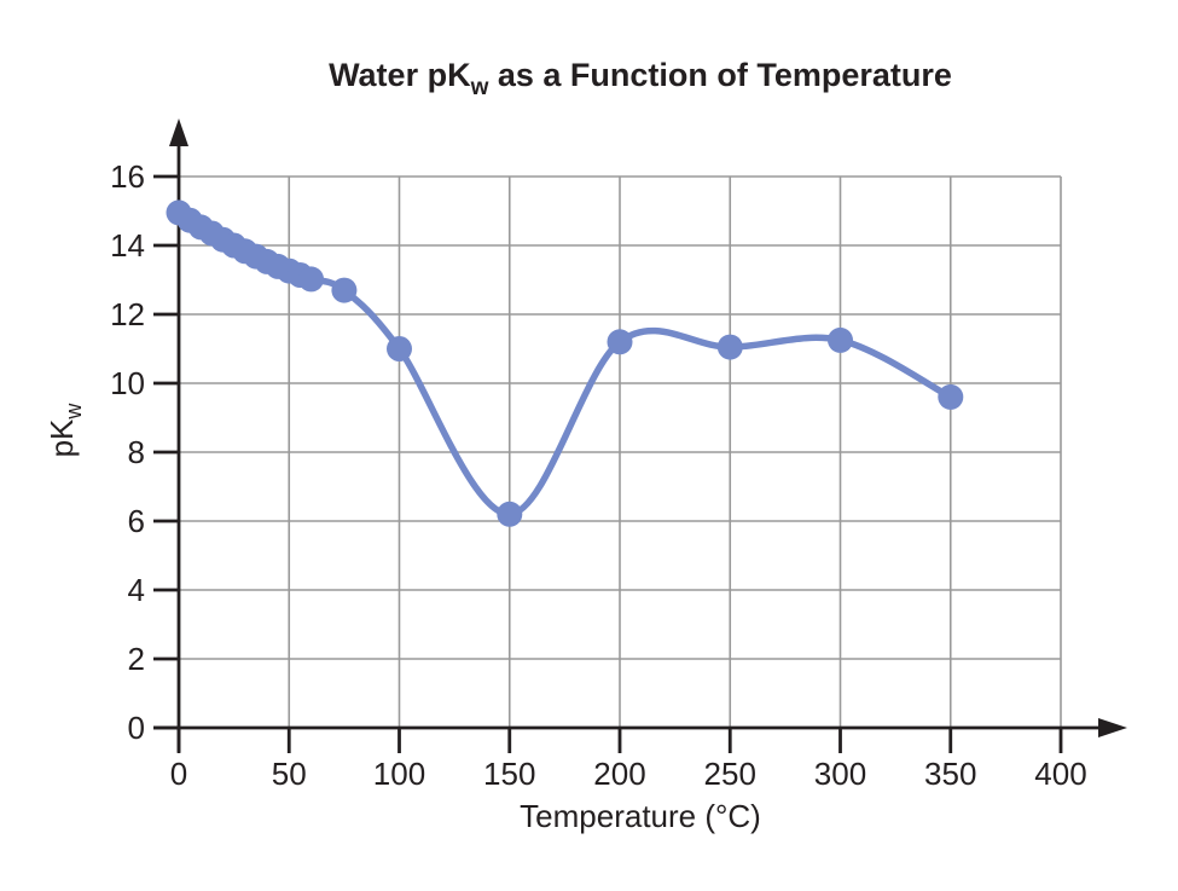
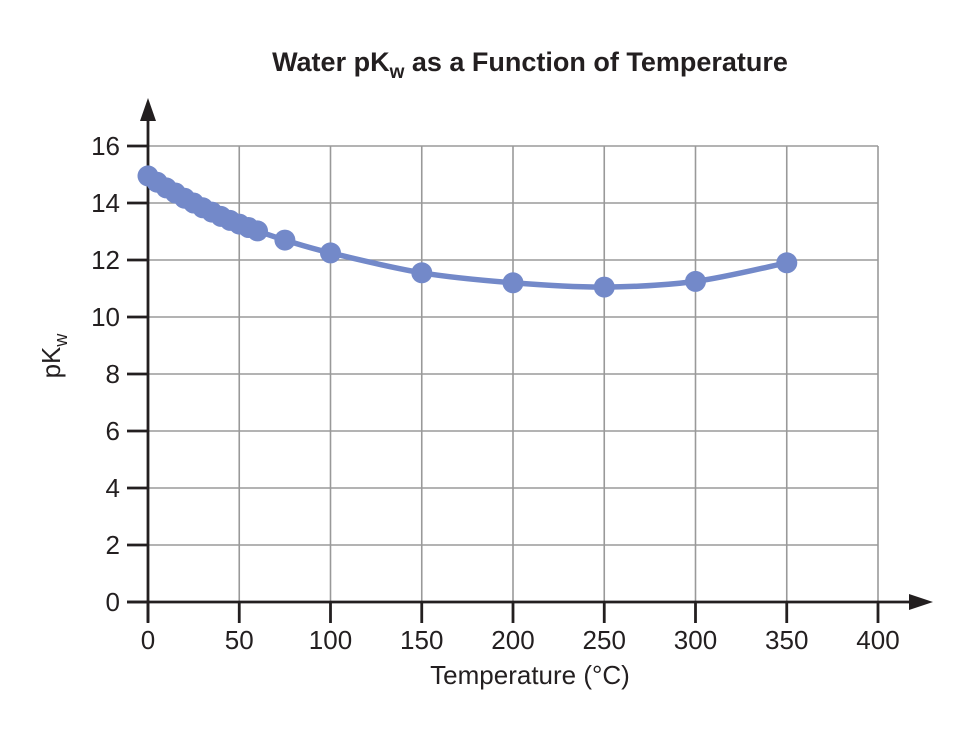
100: 11.0 -> 12.2
150: 6.2 -> 11.6
350: 9.6 -> 11.9
